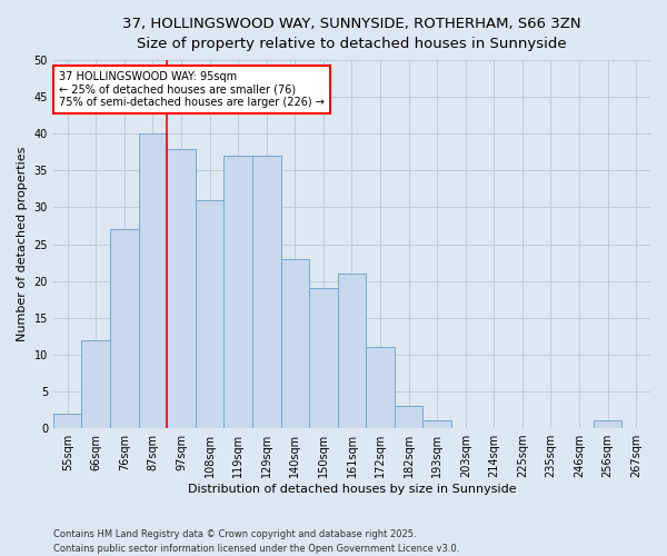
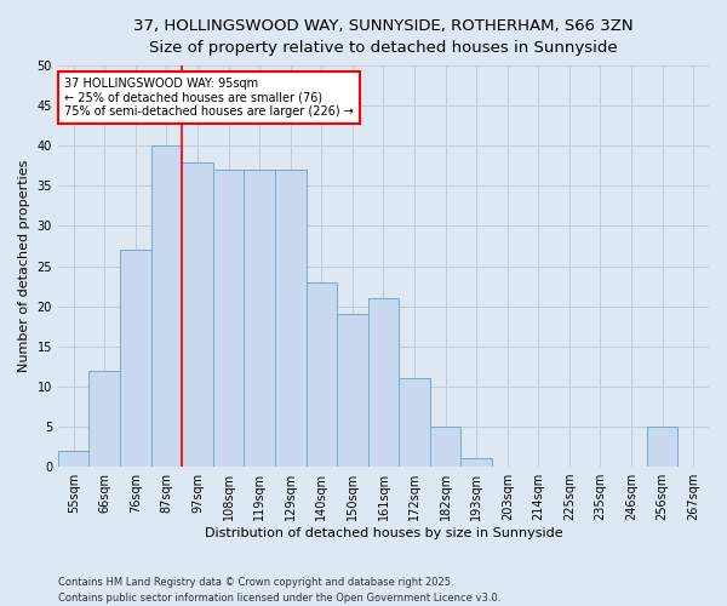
108sqm: 31 -> 37
182sqm: 3 -> 5
256sqm: 1 -> 5
